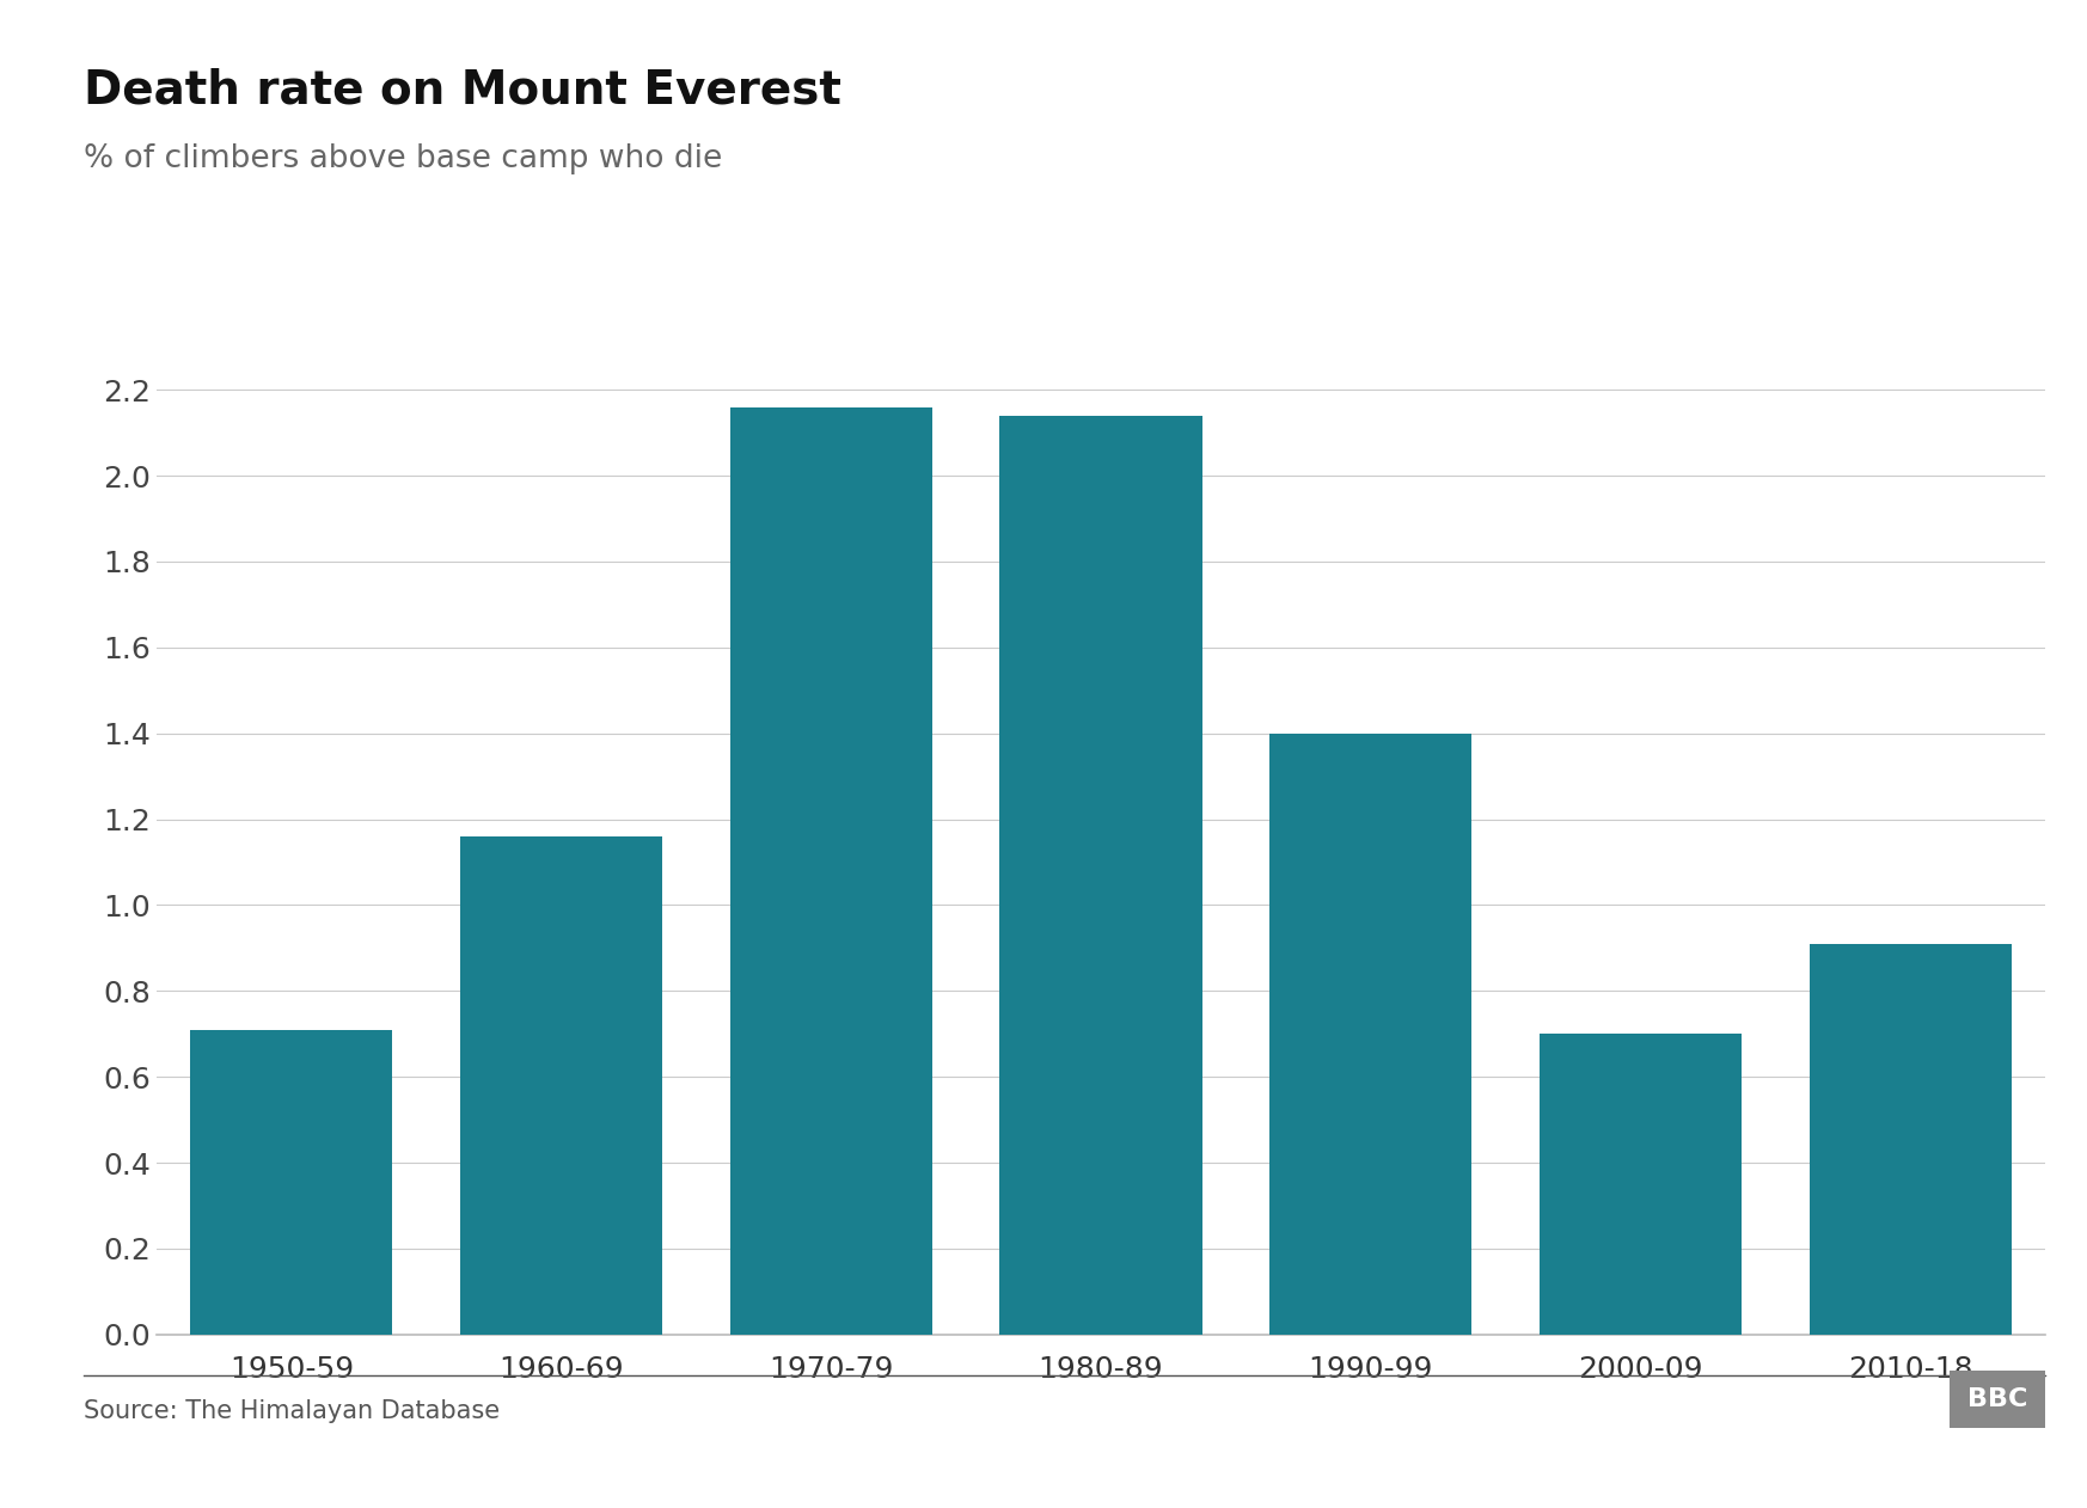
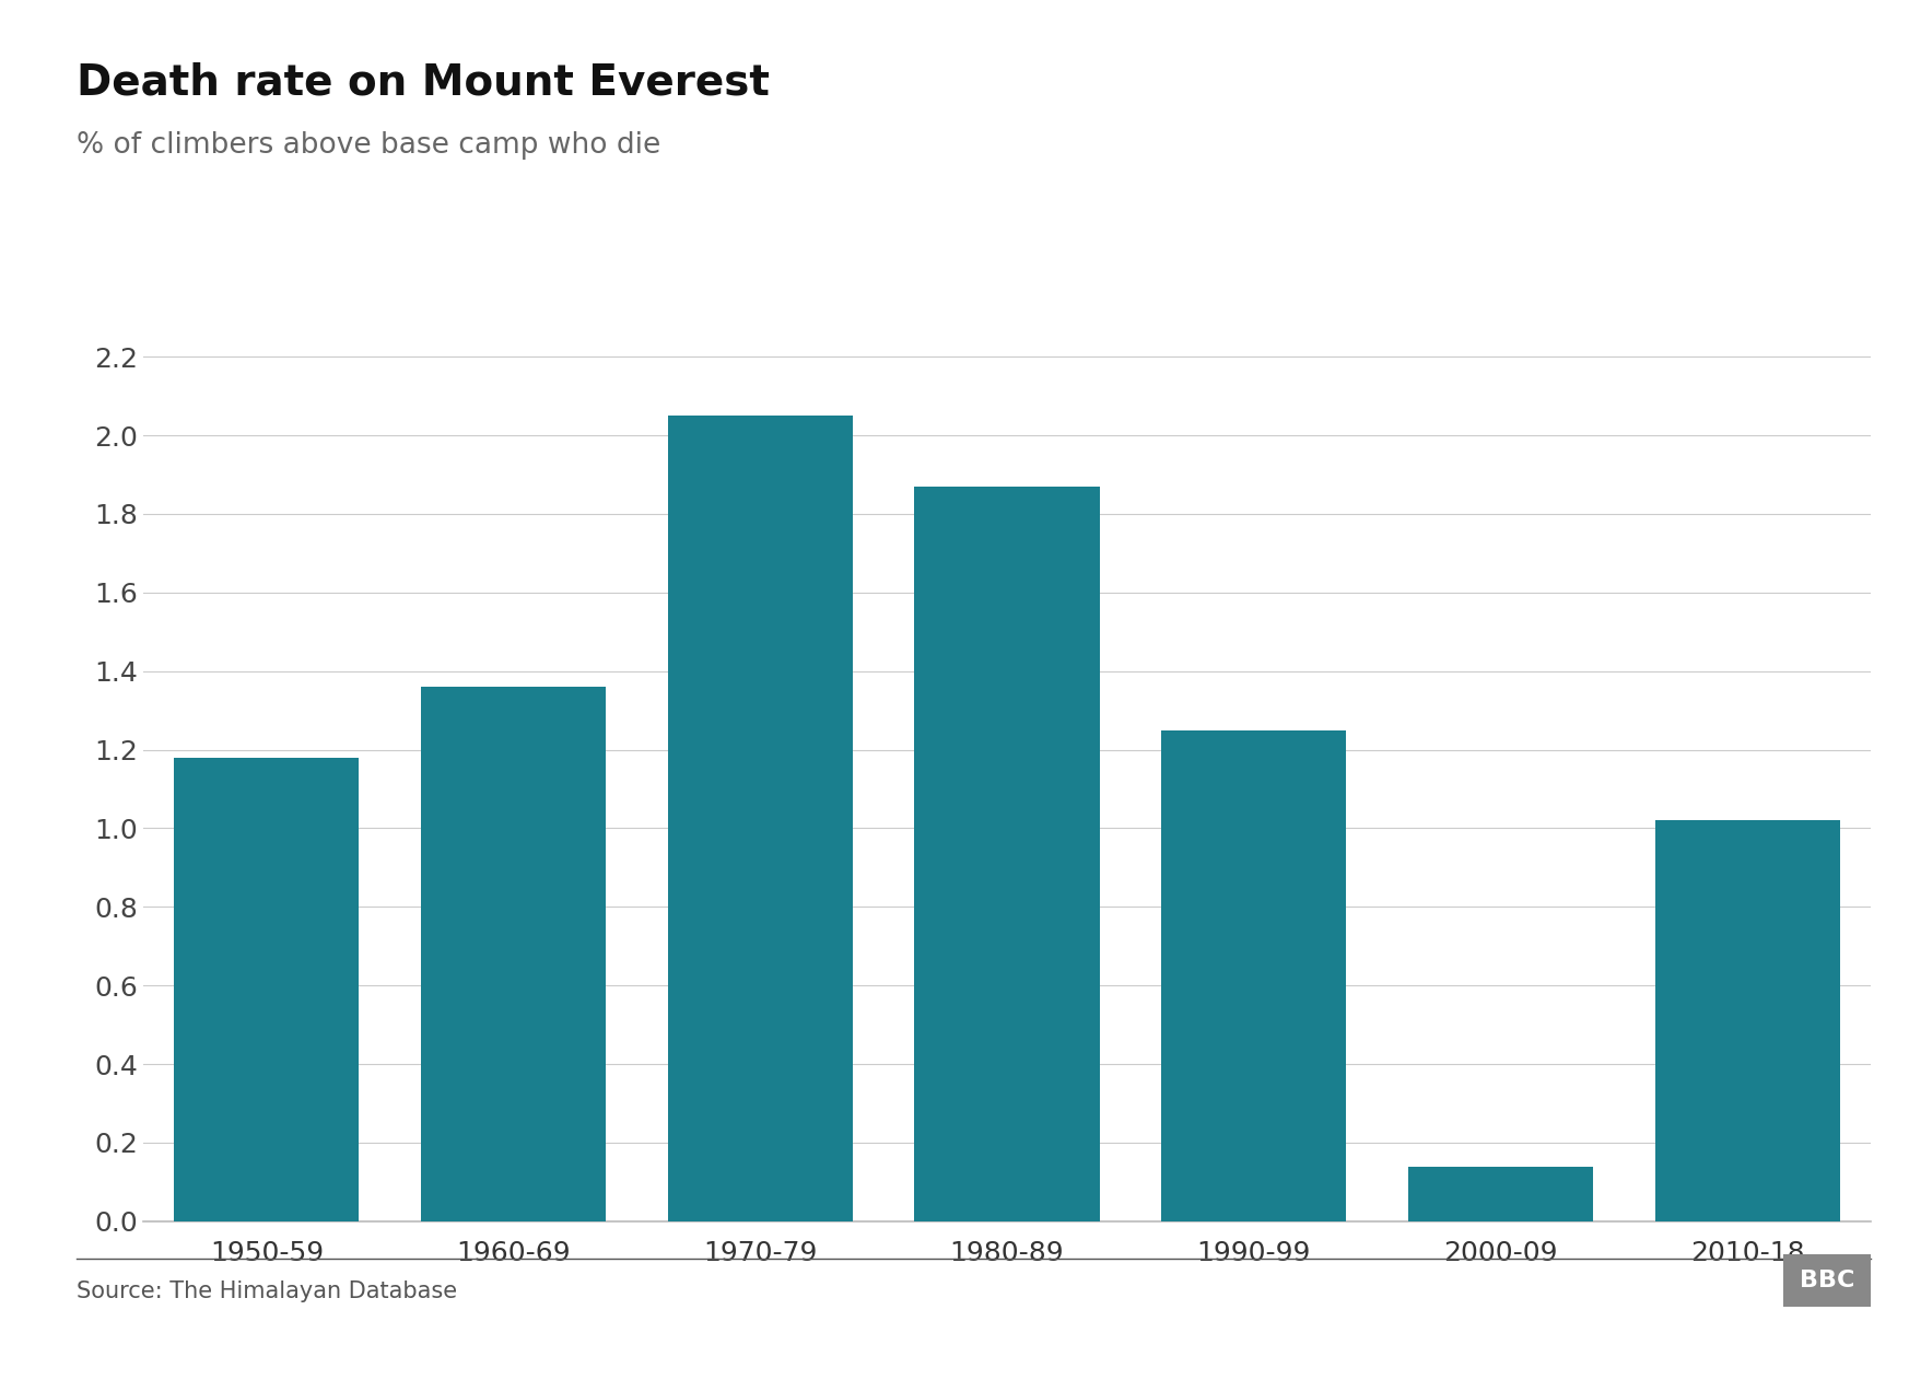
1950-59: 0.71 -> 1.18
1960-69: 1.16 -> 1.36
1970-79: 2.16 -> 2.05
1980-89: 2.14 -> 1.87
1990-99: 1.40 -> 1.25
2000-09: 0.70 -> 0.14
2010-18: 0.91 -> 1.02
